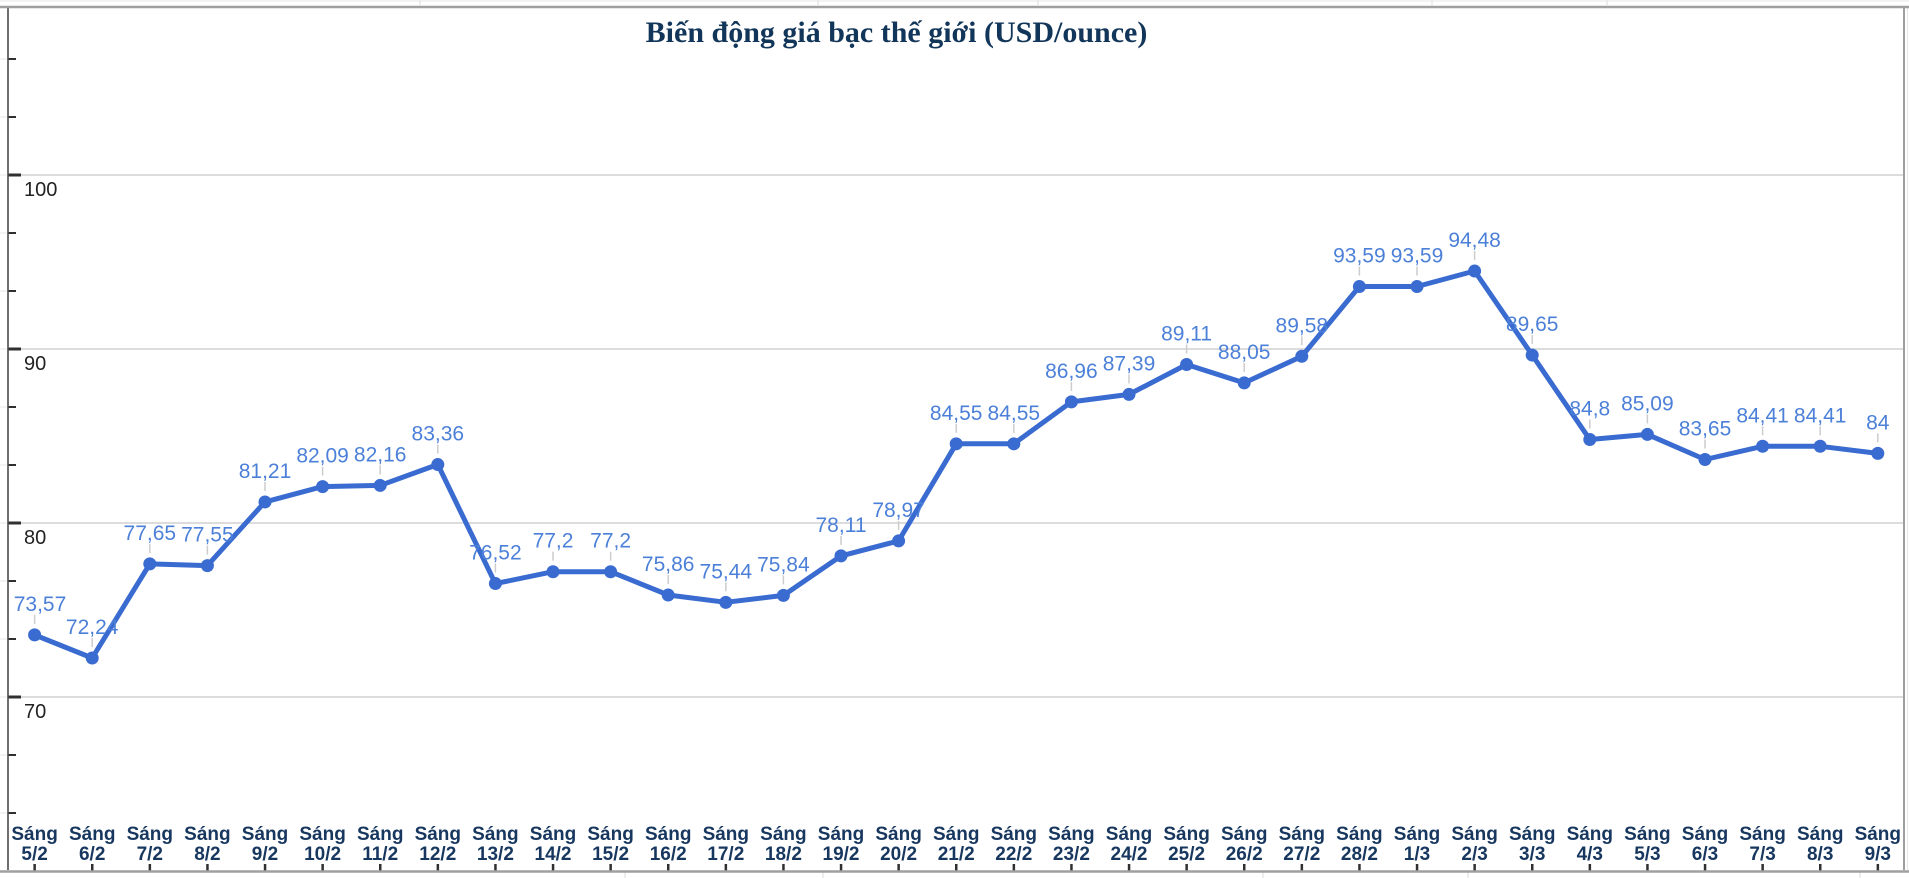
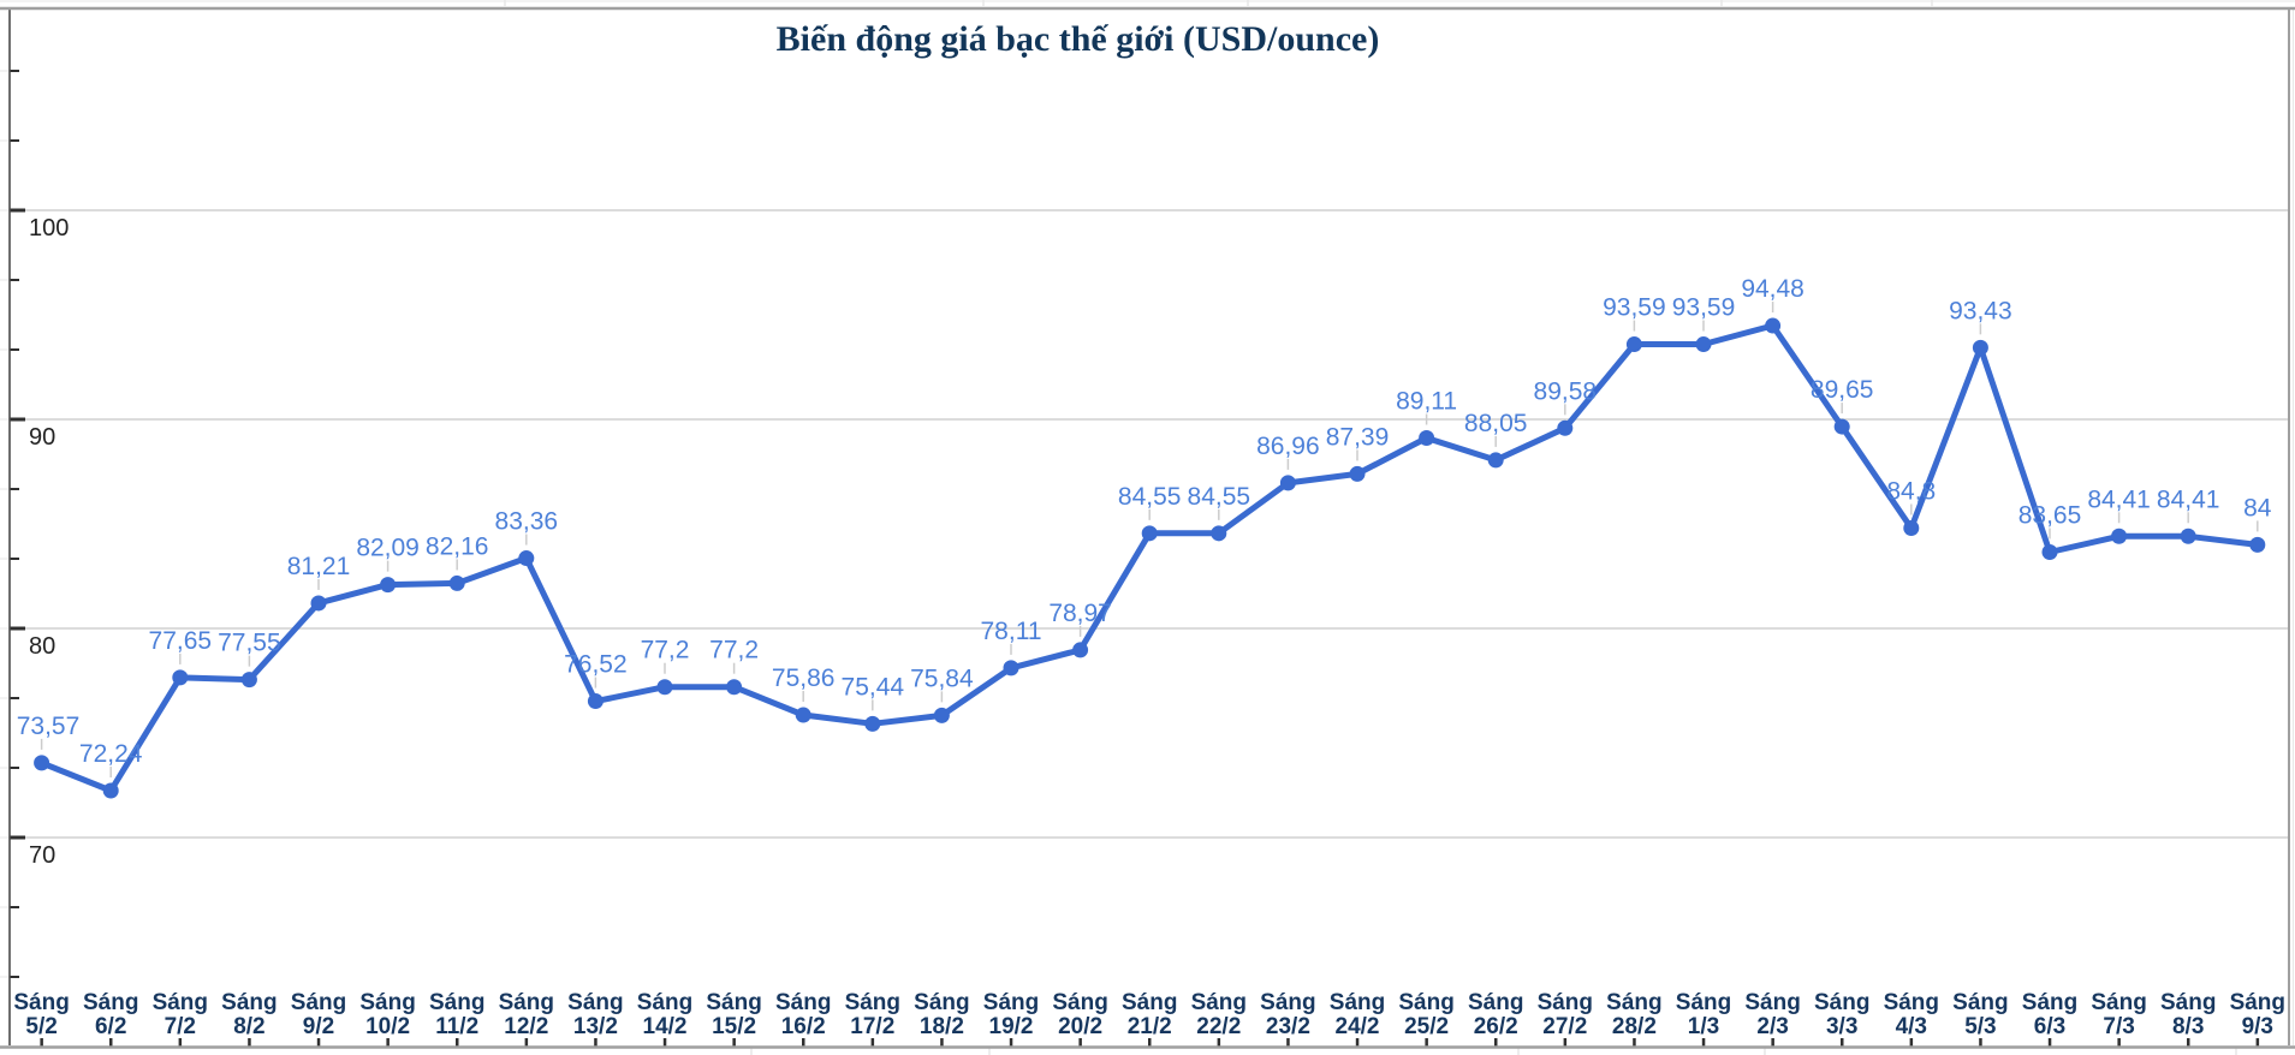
5/3: 85,09 -> 93,43
